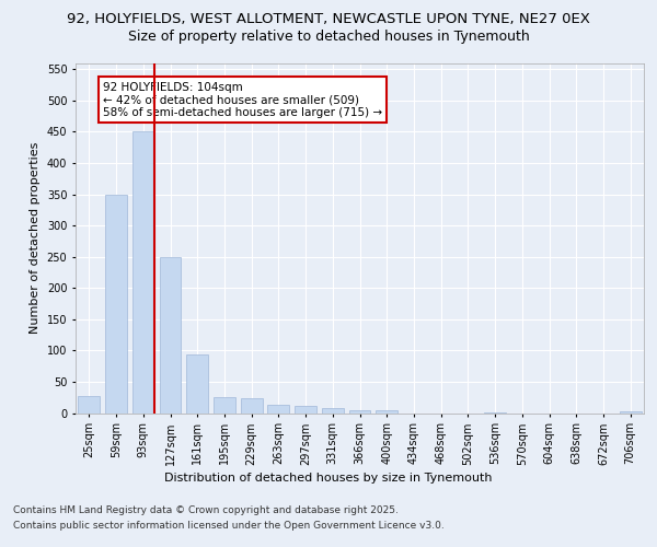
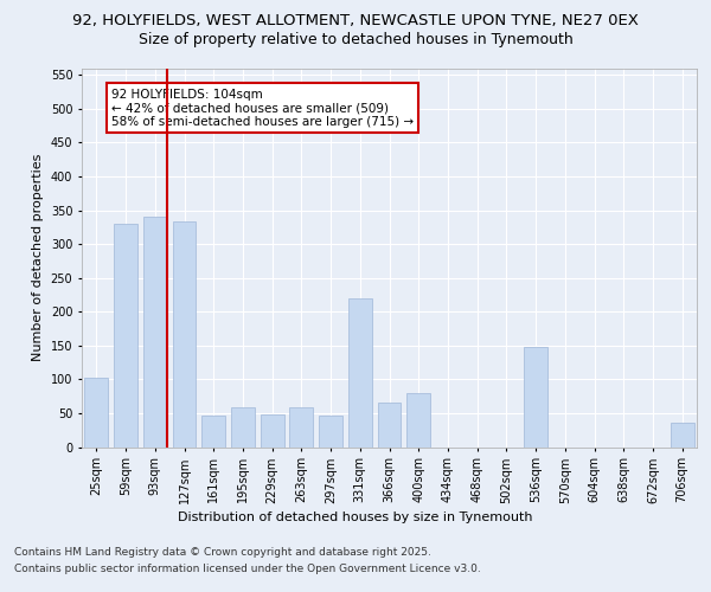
25sqm: 27 -> 102
59sqm: 350 -> 330
93sqm: 450 -> 340
127sqm: 250 -> 334
161sqm: 93 -> 46
195sqm: 25 -> 58
229sqm: 23 -> 48
263sqm: 13 -> 58
297sqm: 11 -> 46
331sqm: 8 -> 220
366sqm: 5 -> 66
400sqm: 4 -> 80
536sqm: 1 -> 148
706sqm: 3 -> 36
